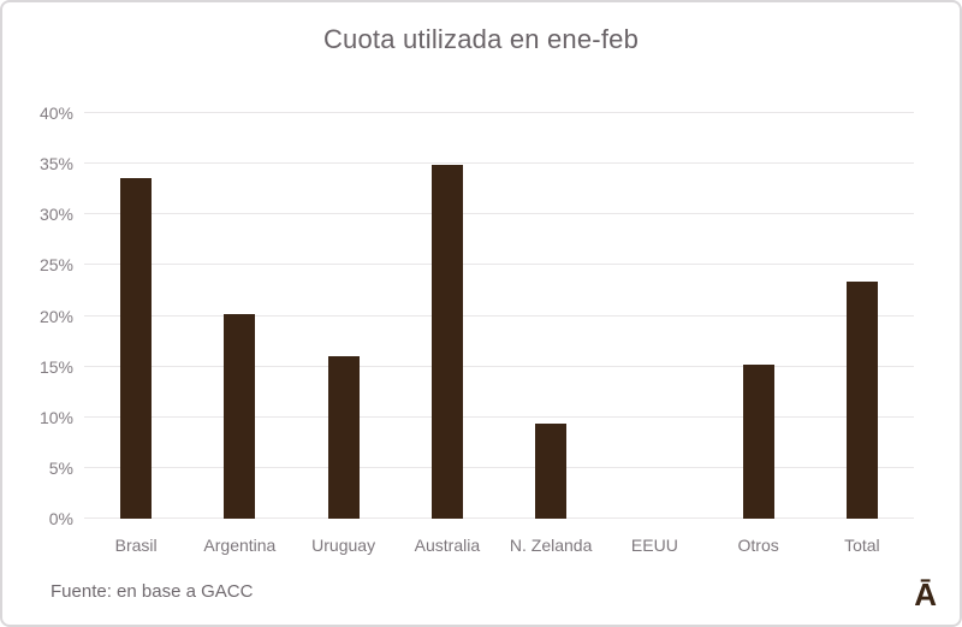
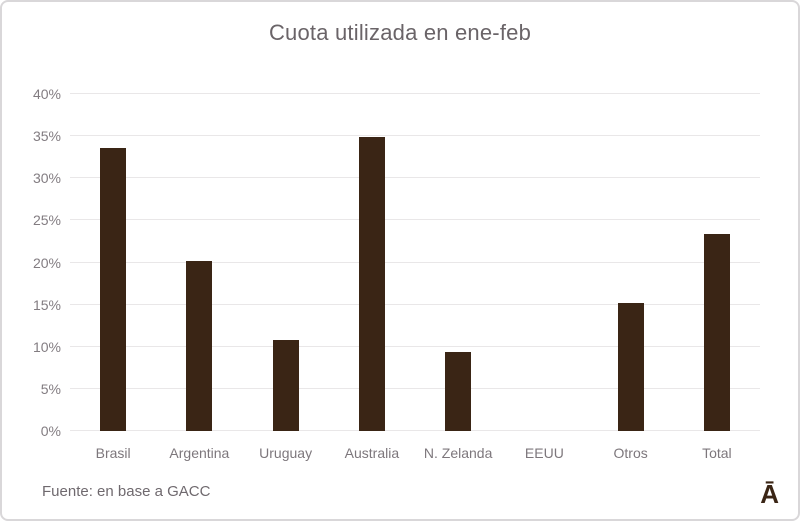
Uruguay: 16% -> 11%
